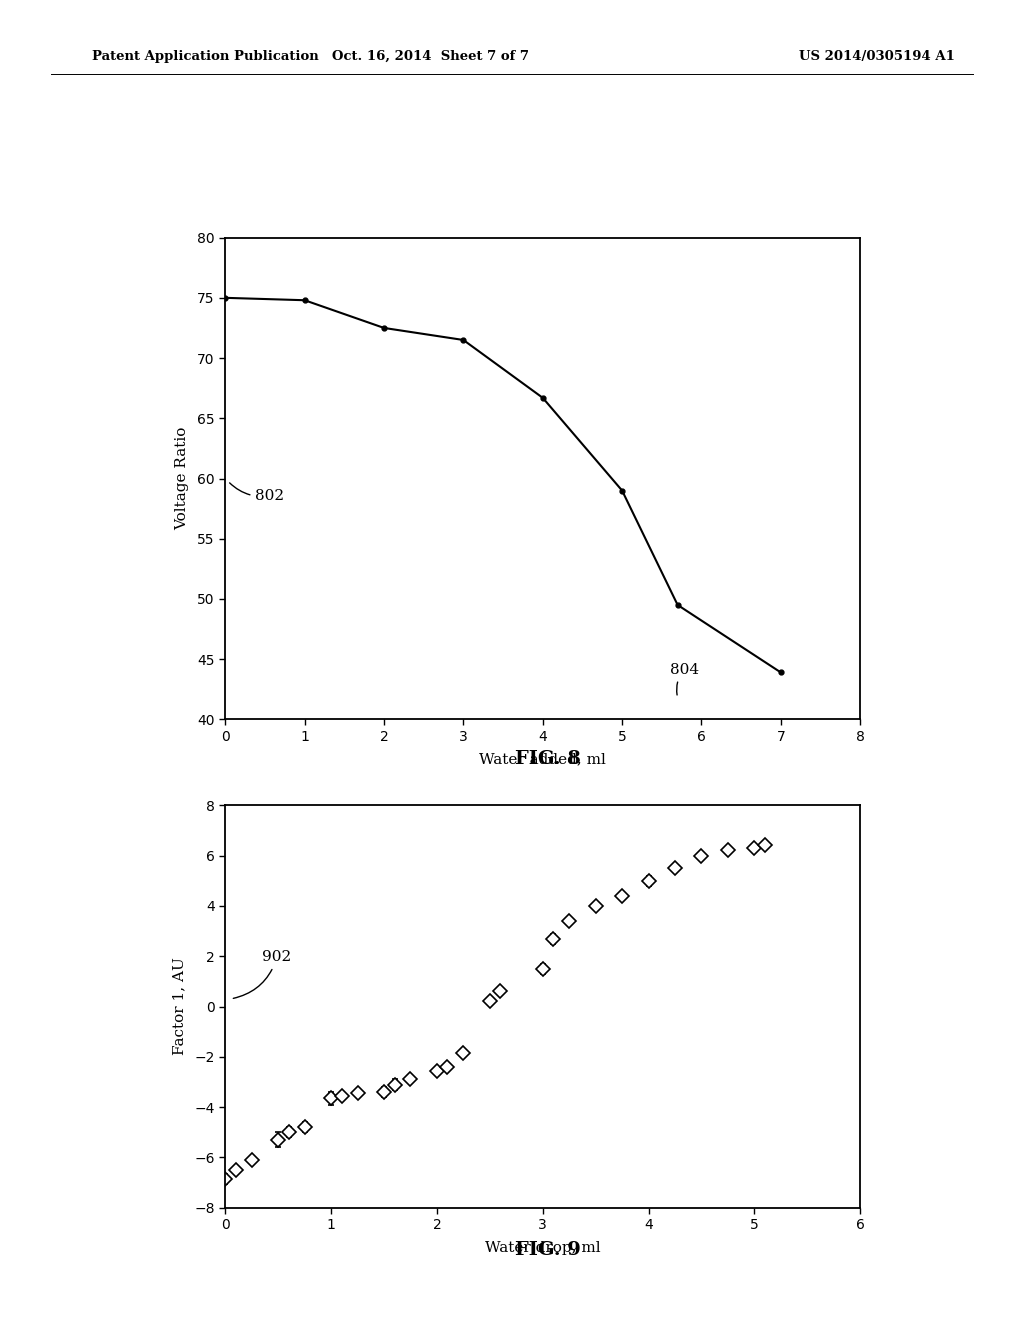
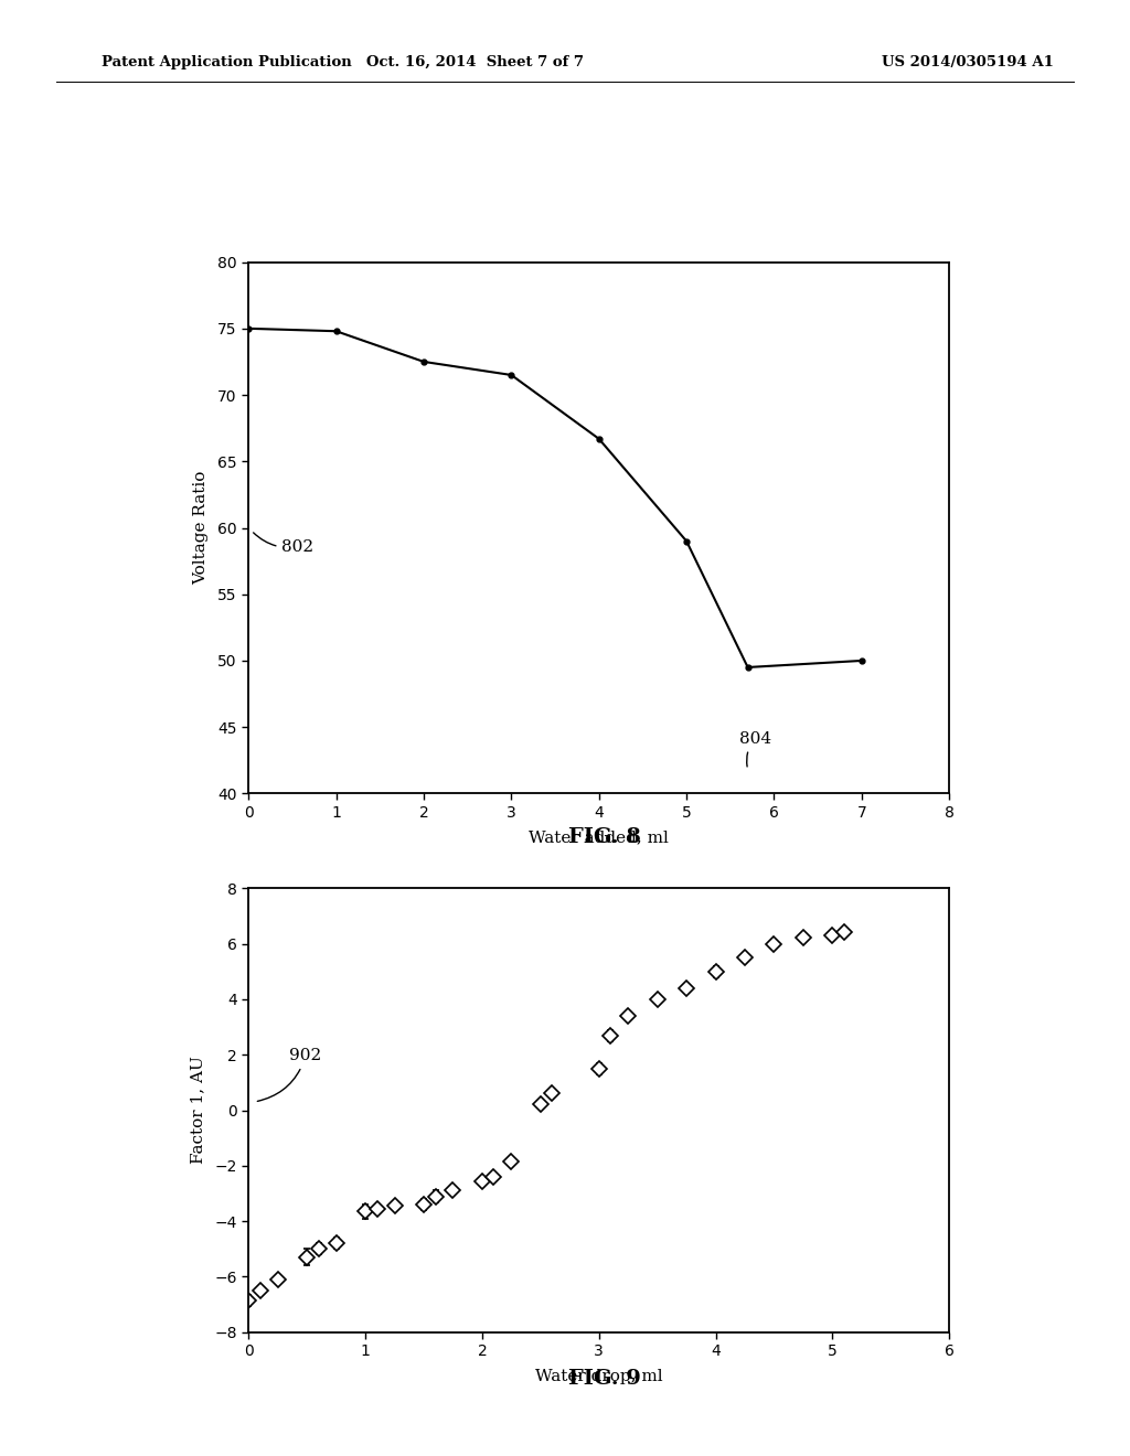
7: 43.9 -> 50.0
